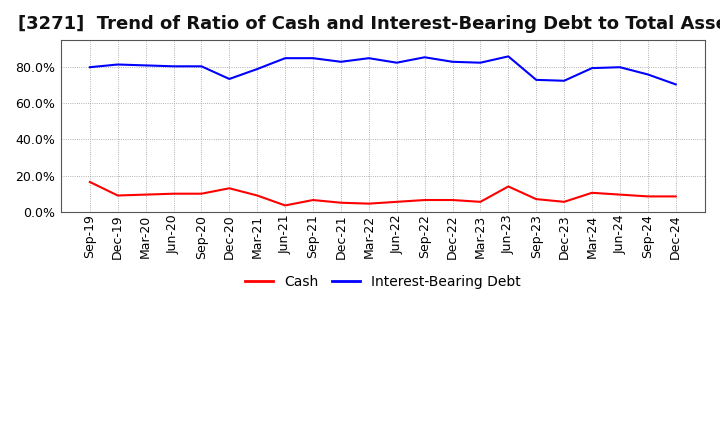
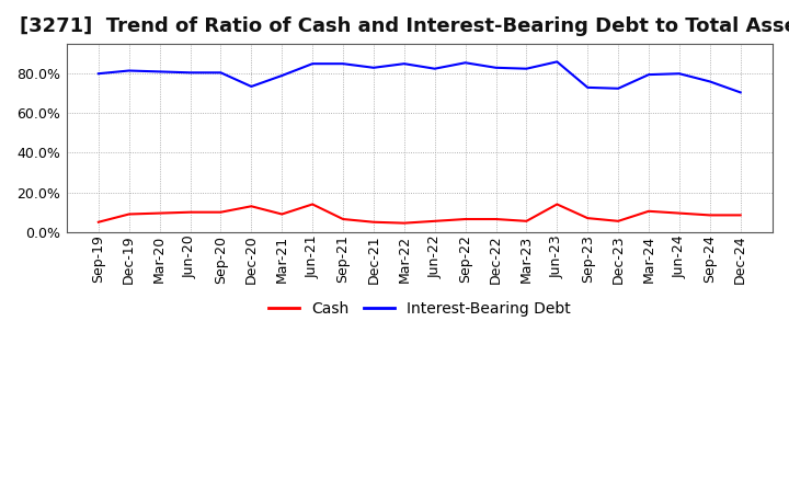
Cash/Sep-19: 16% -> 5%
Cash/Jun-21: 4% -> 14%
